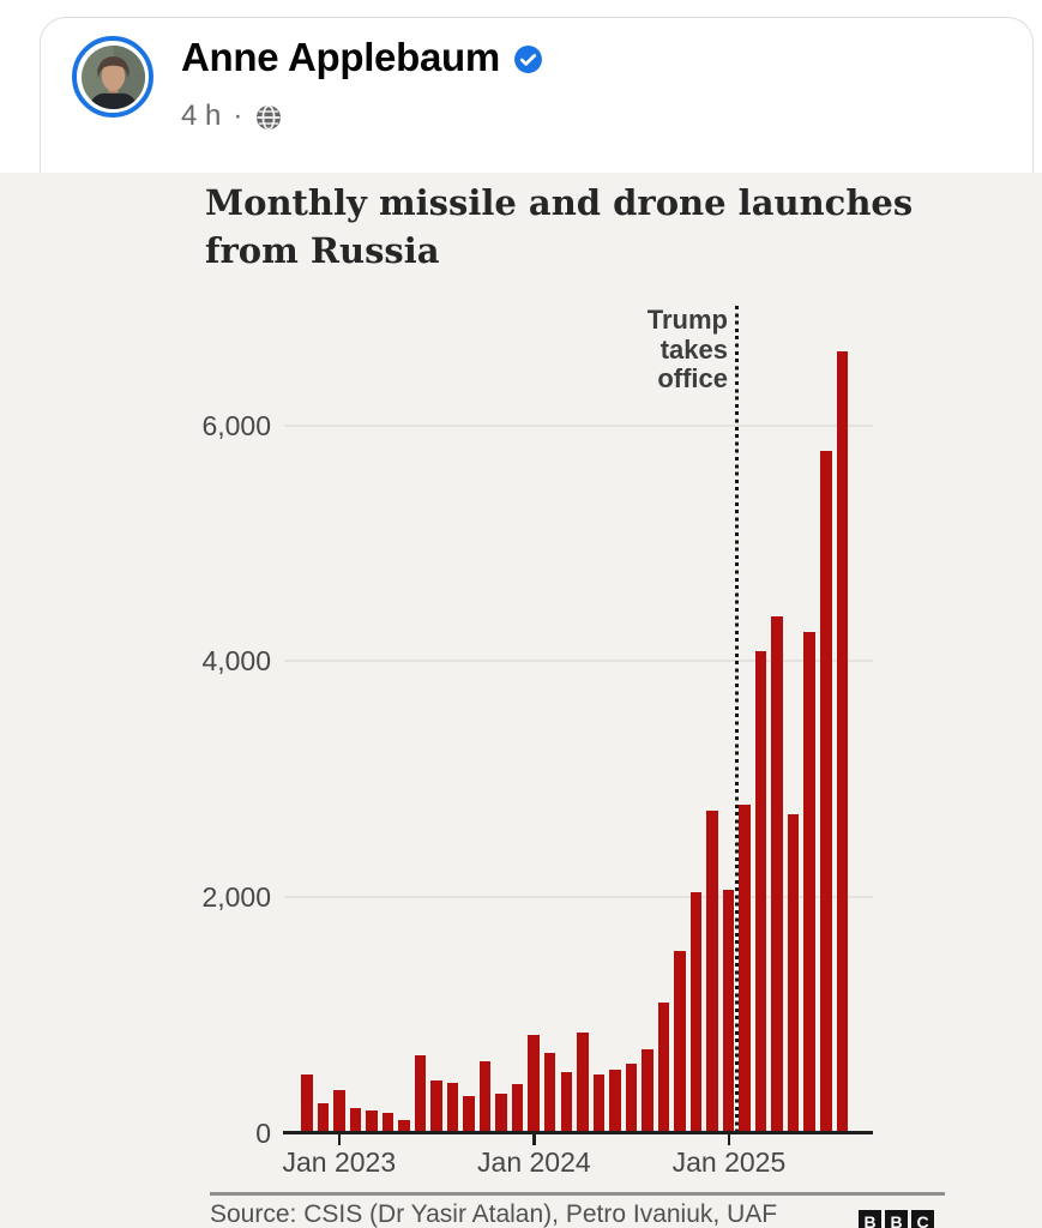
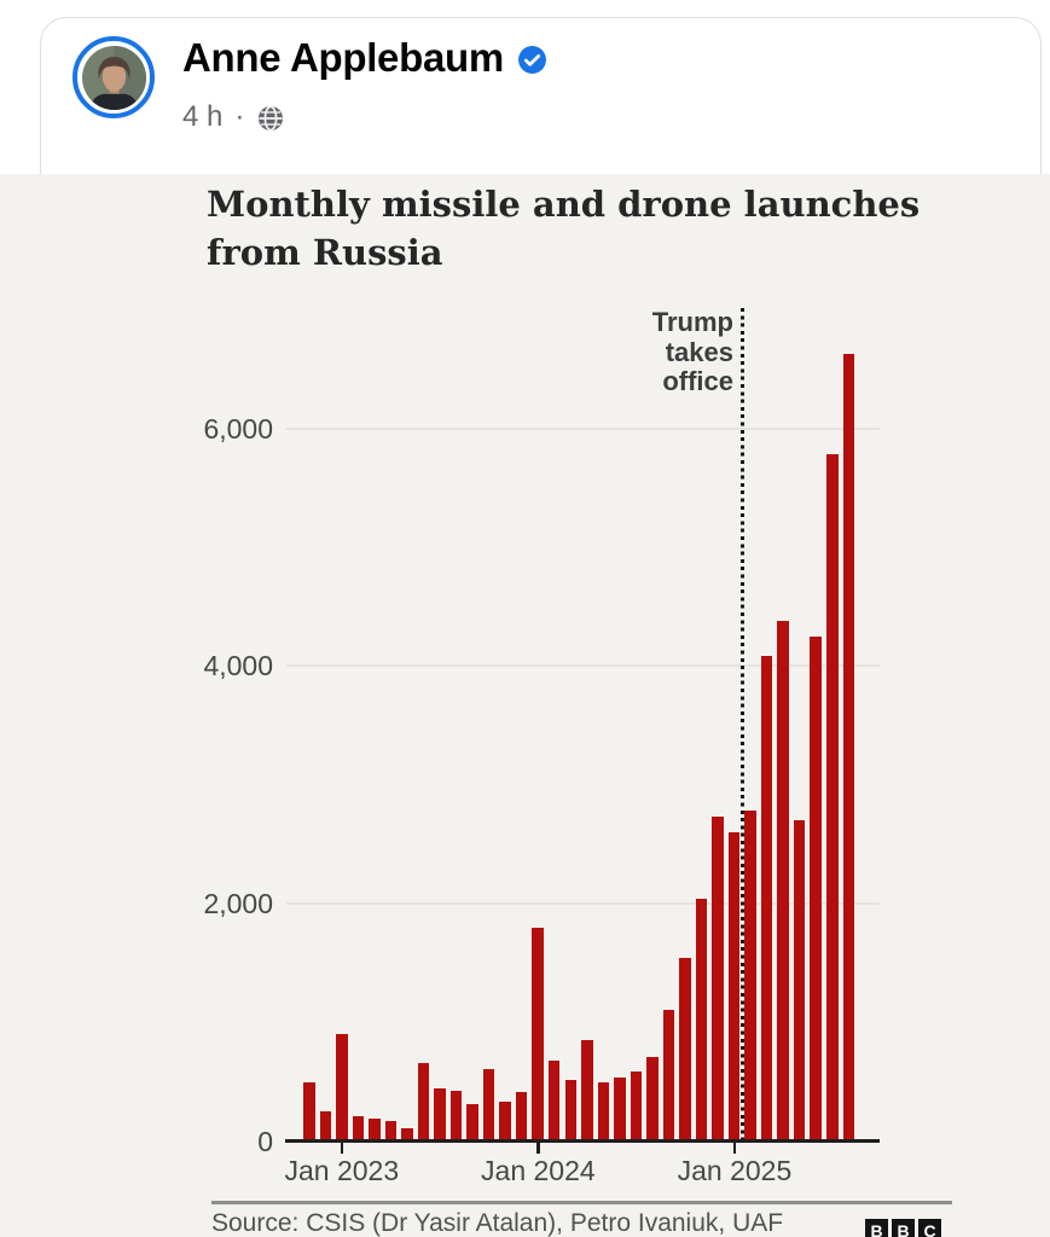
Jan 2023: 400 -> 900
Jan 2024: 800 -> 1800
Jan 2025: 2100 -> 2600
